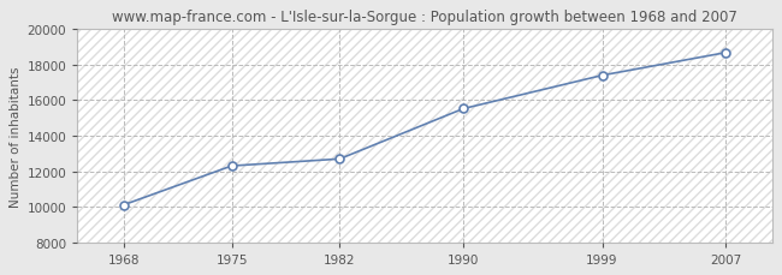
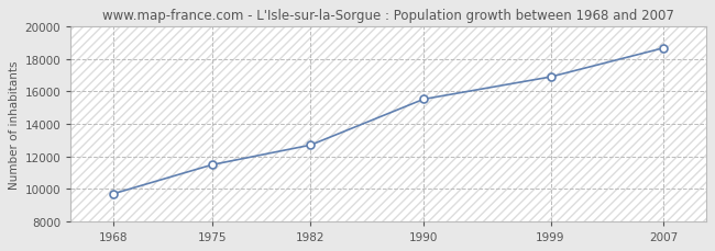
1968: 10100 -> 9700
1975: 12300 -> 11500
1999: 17400 -> 16900
